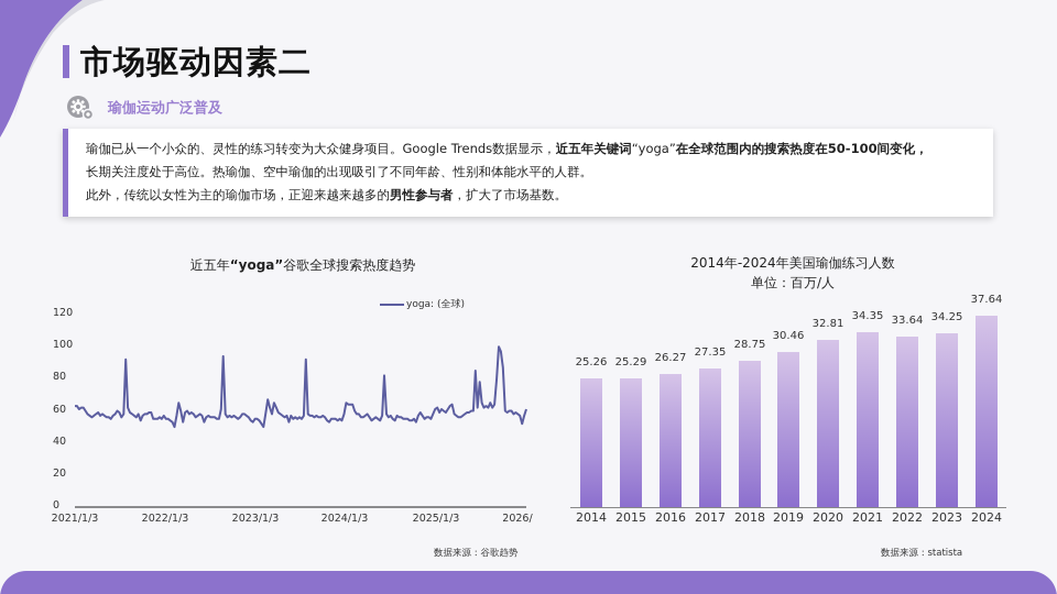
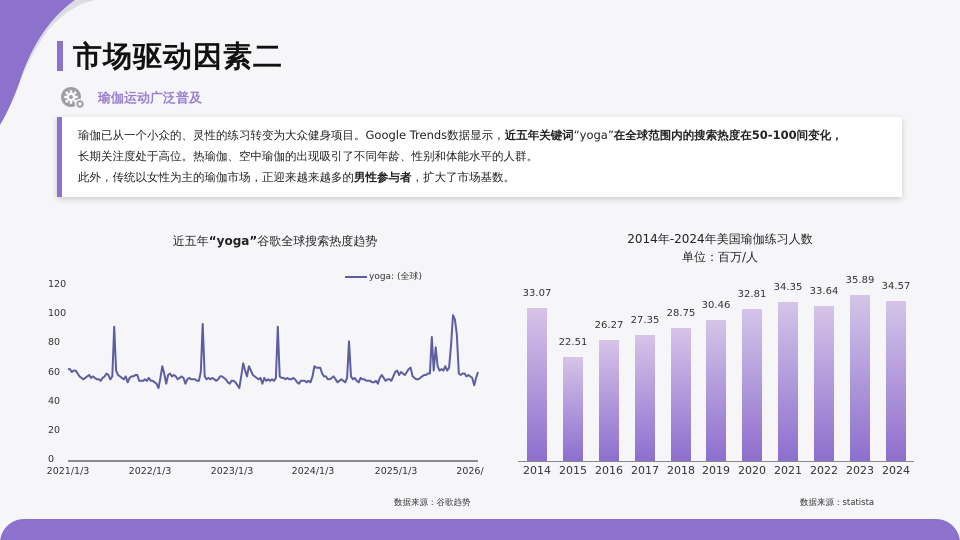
2014年-2024年美国瑜伽练习人数/2014: 25.26 -> 33.07
2014年-2024年美国瑜伽练习人数/2015: 25.29 -> 22.51
2014年-2024年美国瑜伽练习人数/2023: 34.25 -> 35.89
2014年-2024年美国瑜伽练习人数/2024: 37.64 -> 34.57
